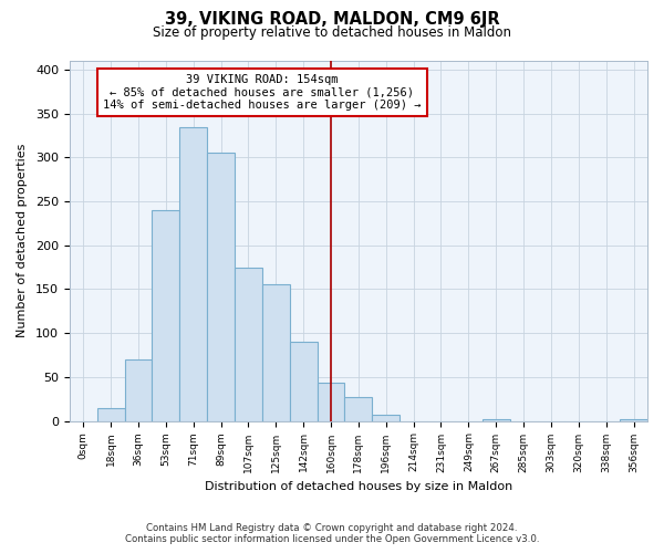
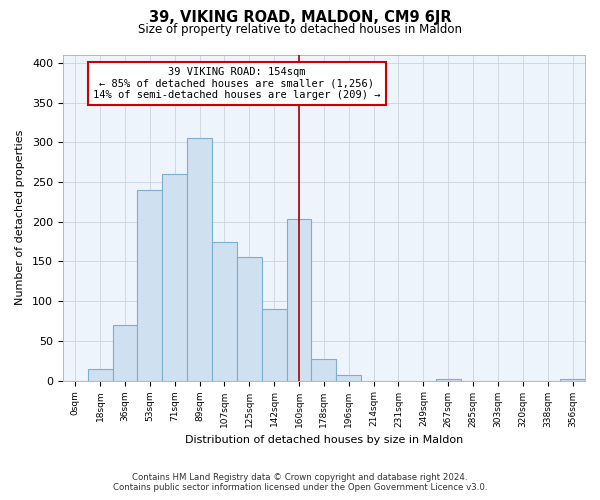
71sqm: 335 -> 260
160sqm: 43 -> 204
